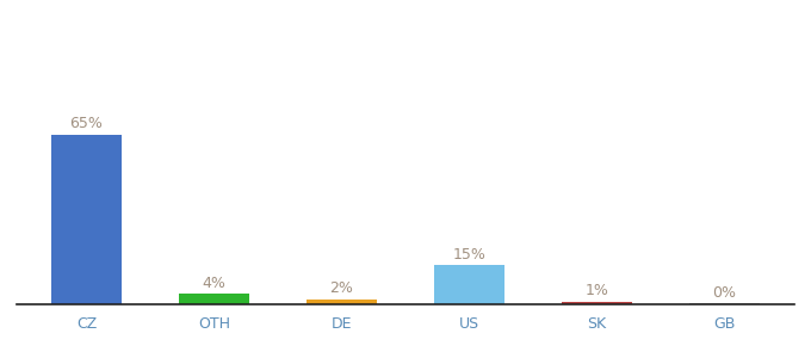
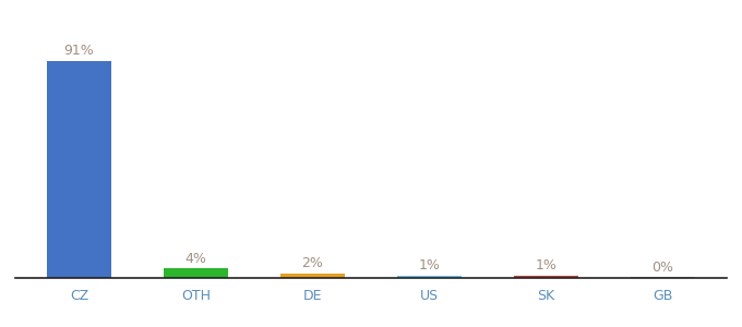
CZ: 65% -> 91%
US: 15% -> 1%
